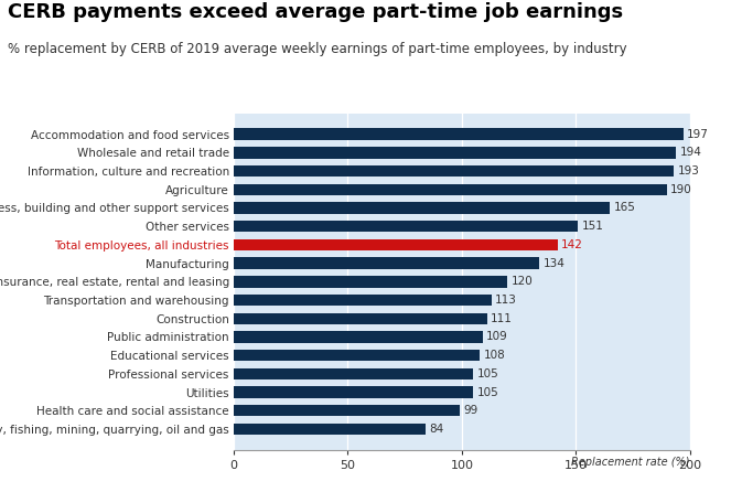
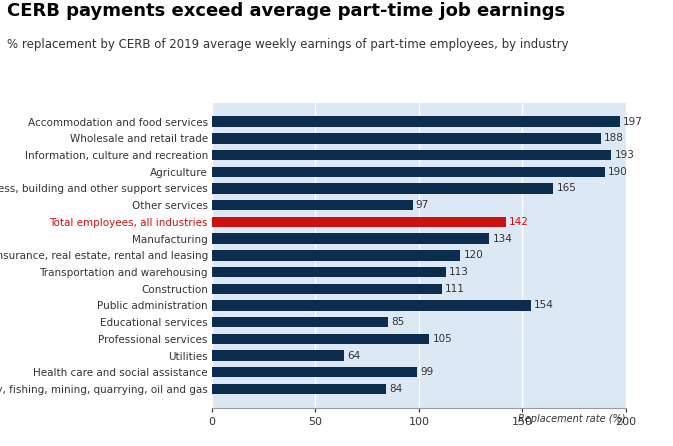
Wholesale and retail trade: 194 -> 188
Other services: 151 -> 97
Public administration: 109 -> 154
Educational services: 108 -> 85
Utilities: 105 -> 64
